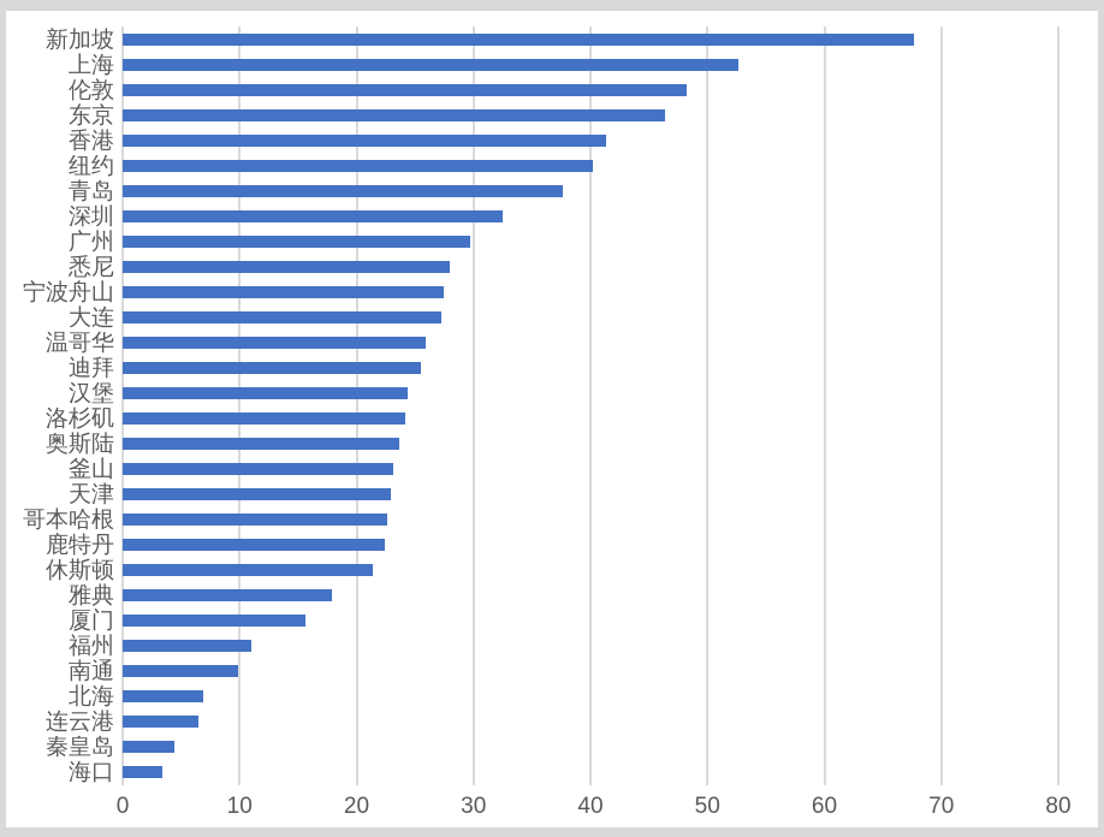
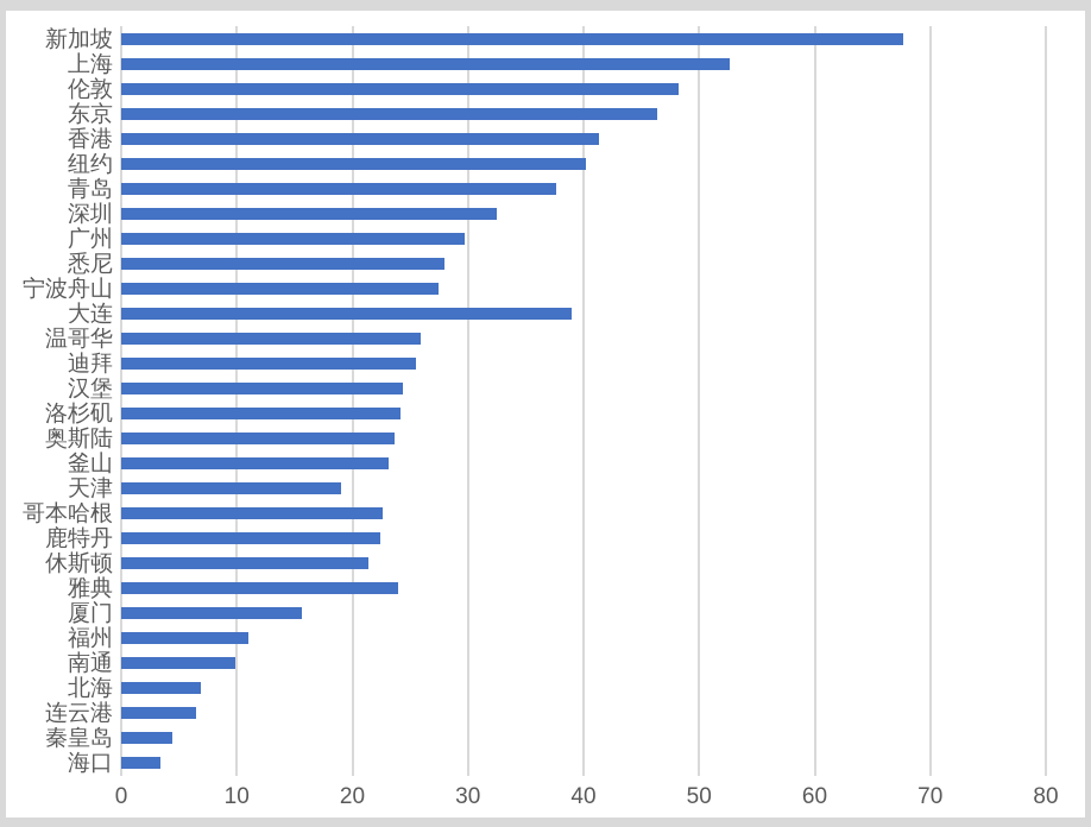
大连: 27 -> 39
天津: 23 -> 19
雅典: 18 -> 24
